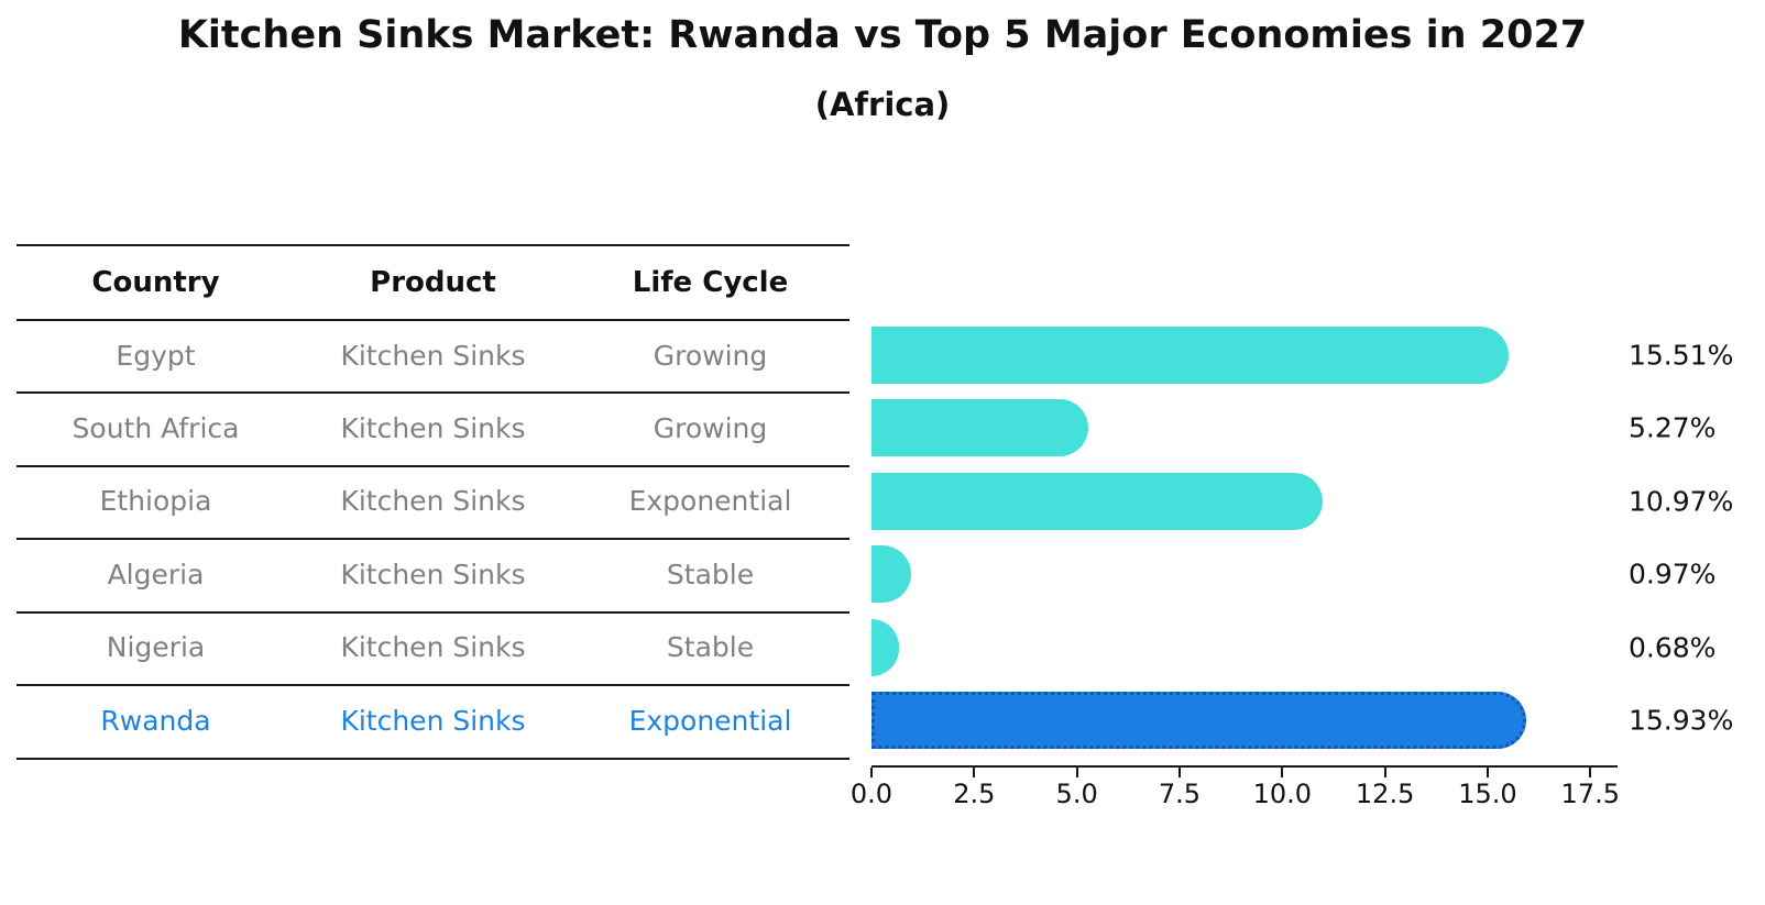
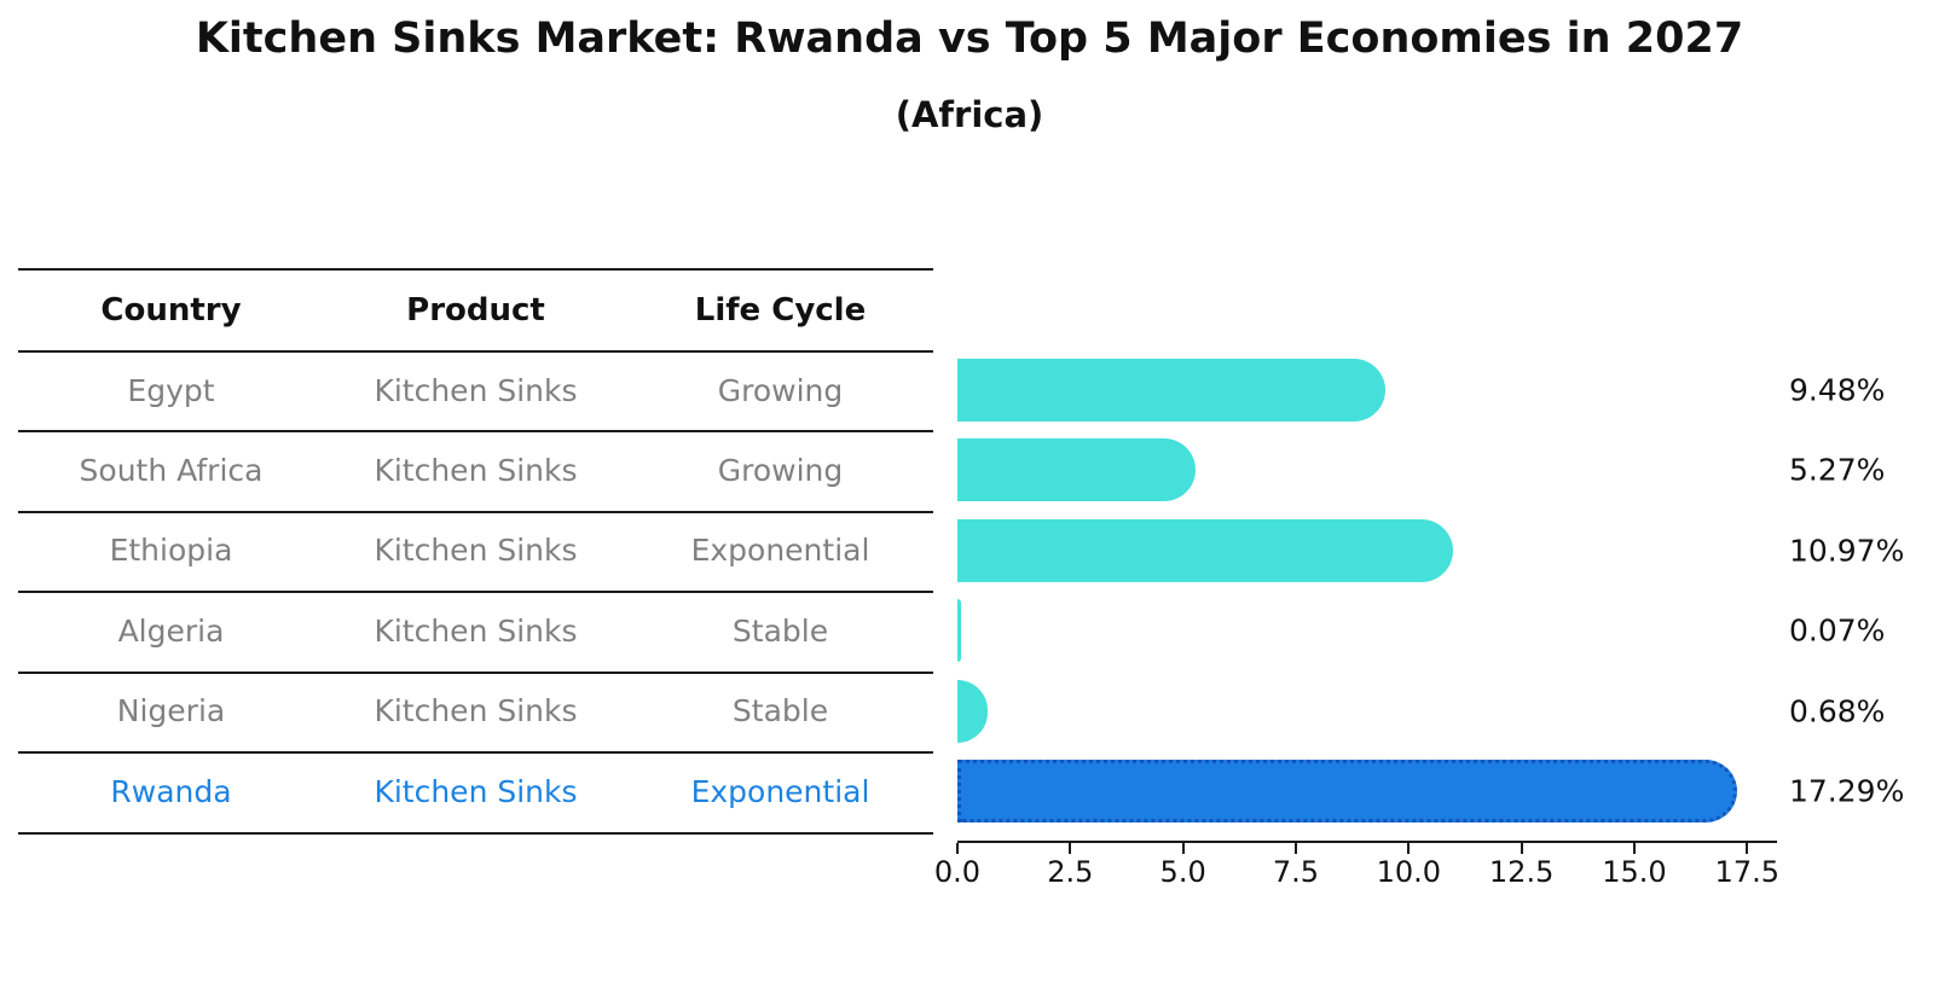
Egypt: 15.51% -> 9.48%
Algeria: 0.97% -> 0.07%
Rwanda: 15.93% -> 17.29%
